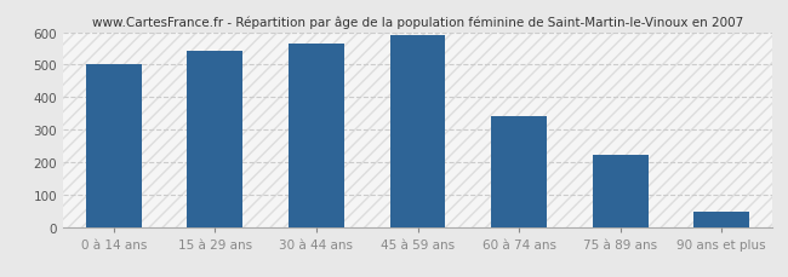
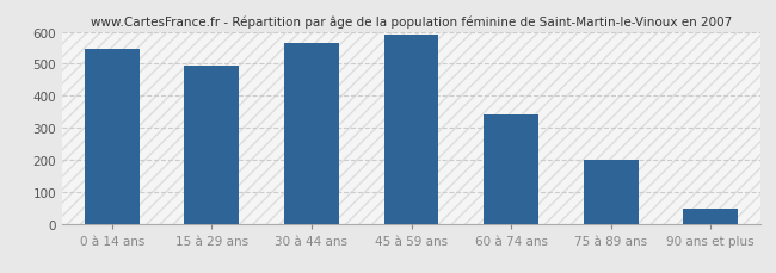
0 à 14 ans: 503 -> 545
15 à 29 ans: 543 -> 495
75 à 89 ans: 221 -> 200
